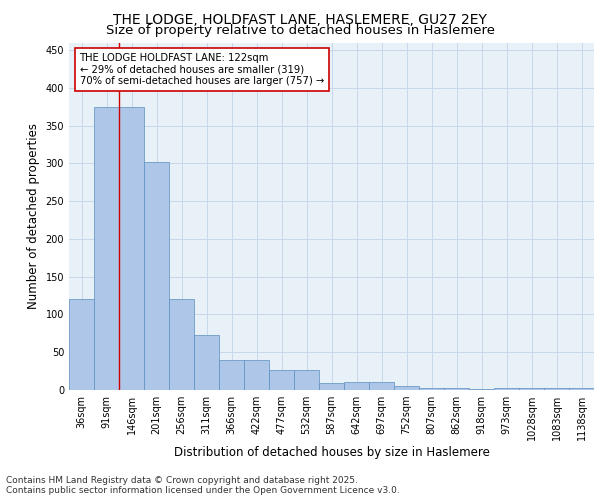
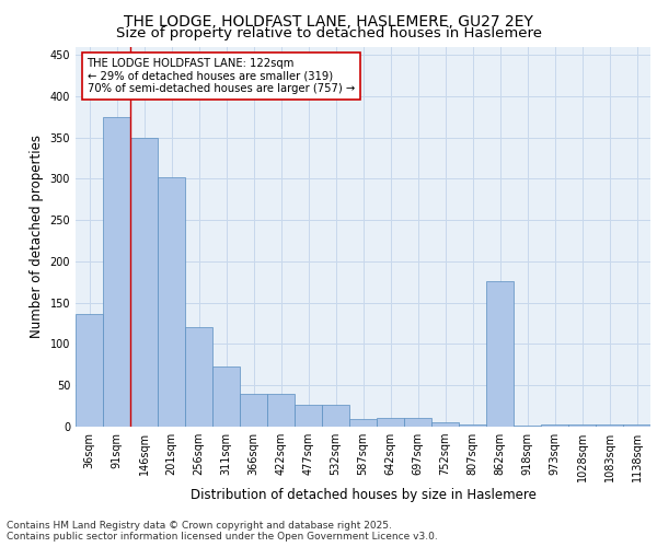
36sqm: 120 -> 136
146sqm: 375 -> 350
862sqm: 2 -> 176
